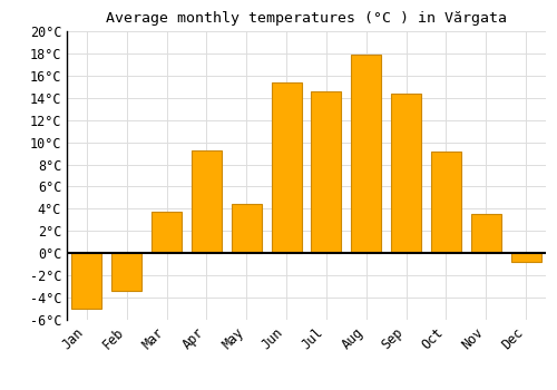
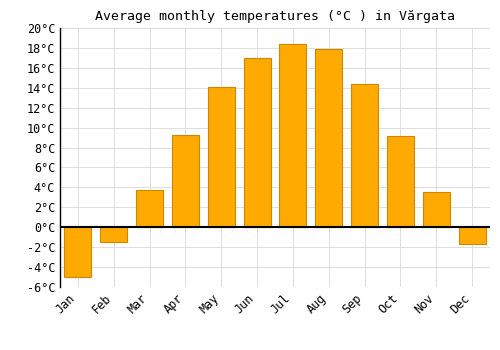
Feb: -3.4°C -> -1.5°C
May: 4.4°C -> 14.1°C
Jun: 15.4°C -> 17.0°C
Jul: 14.6°C -> 18.4°C
Dec: -0.8°C -> -1.7°C
